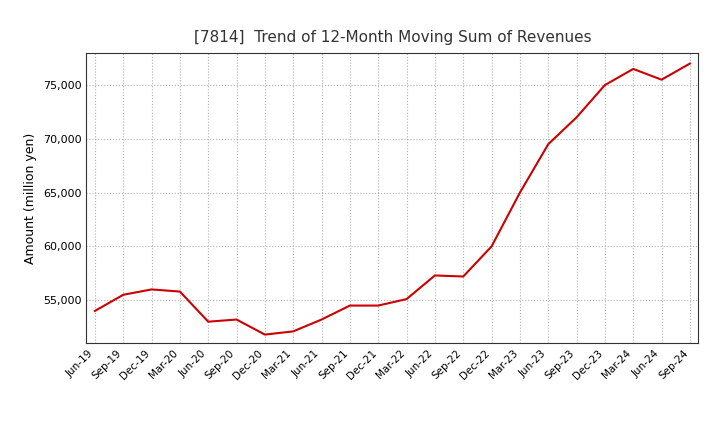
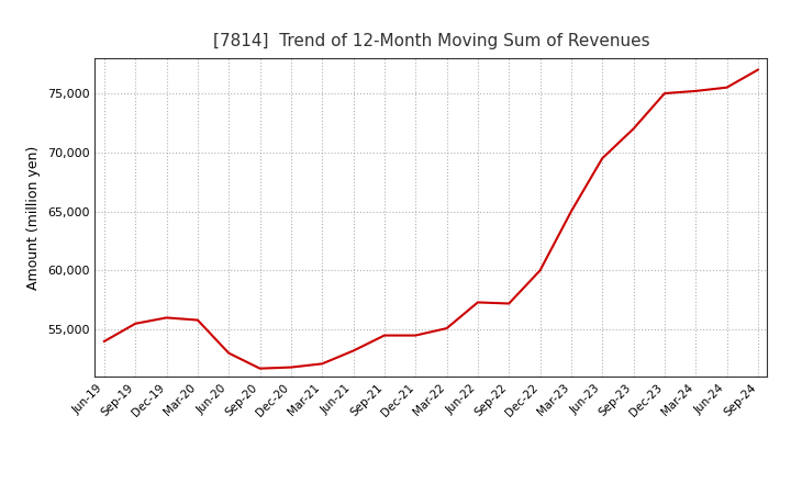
Sep-20: 53,200 -> 51,700
Mar-24: 76,500 -> 75,200
